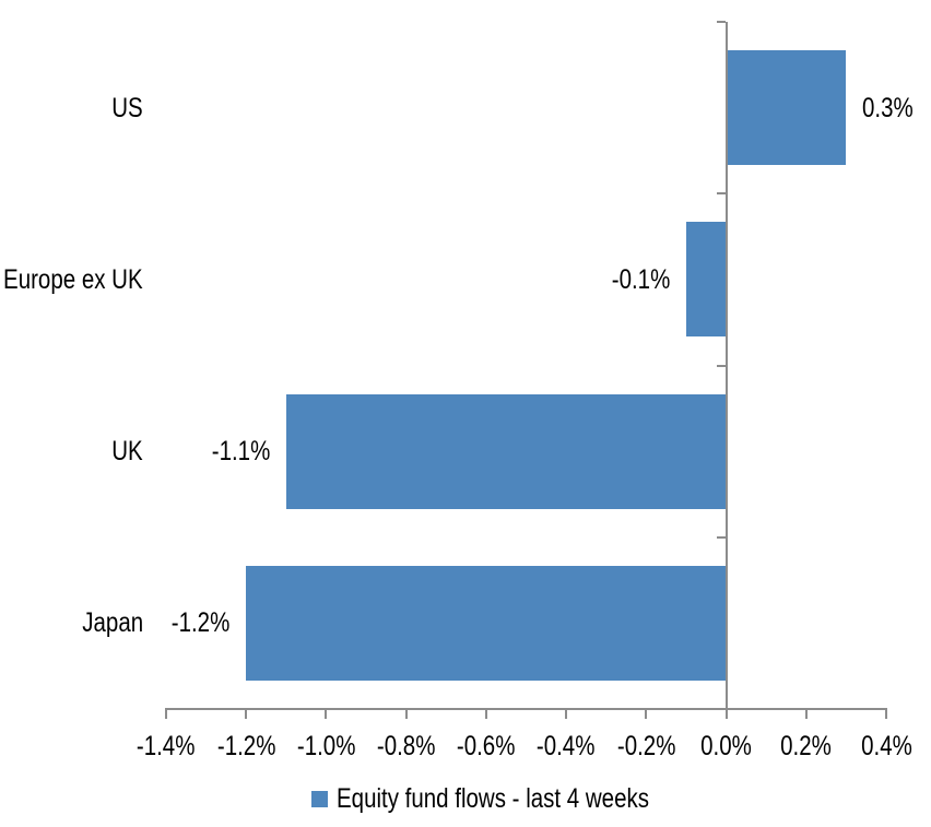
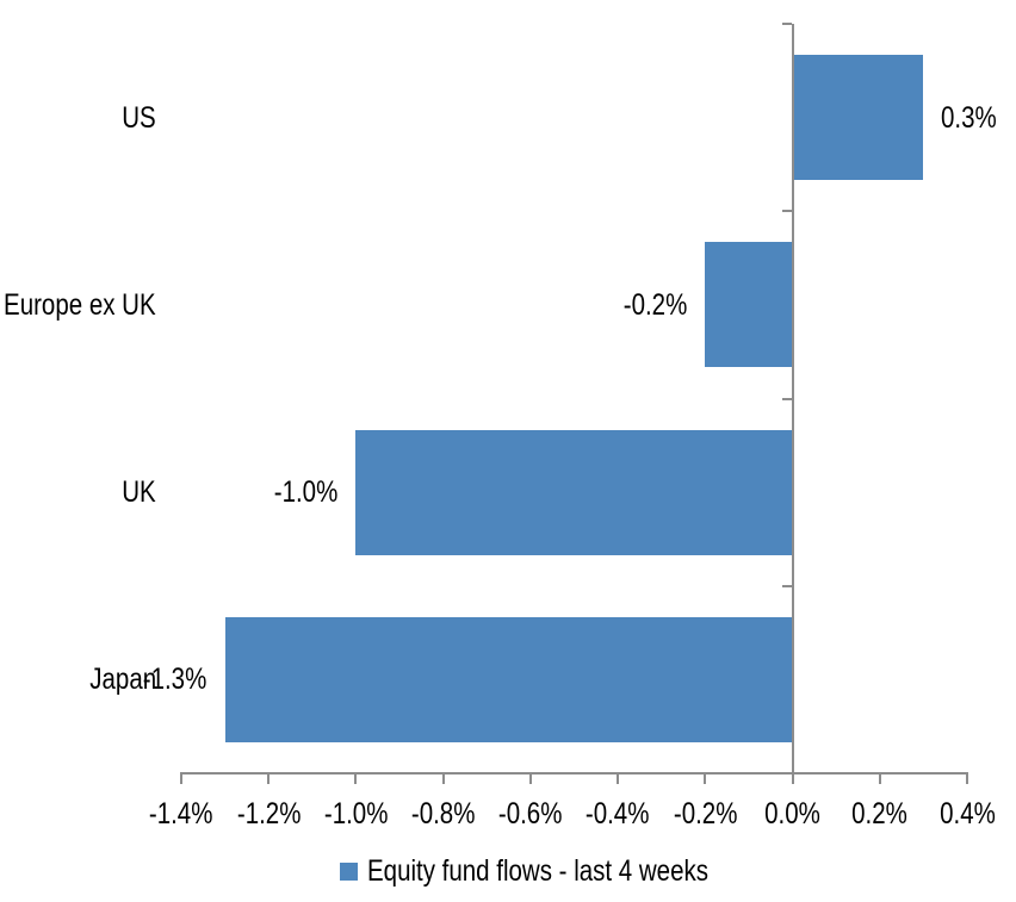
Europe ex UK: -0.1% -> -0.2%
UK: -1.1% -> -1.0%
Japan: -1.2% -> -1.3%
